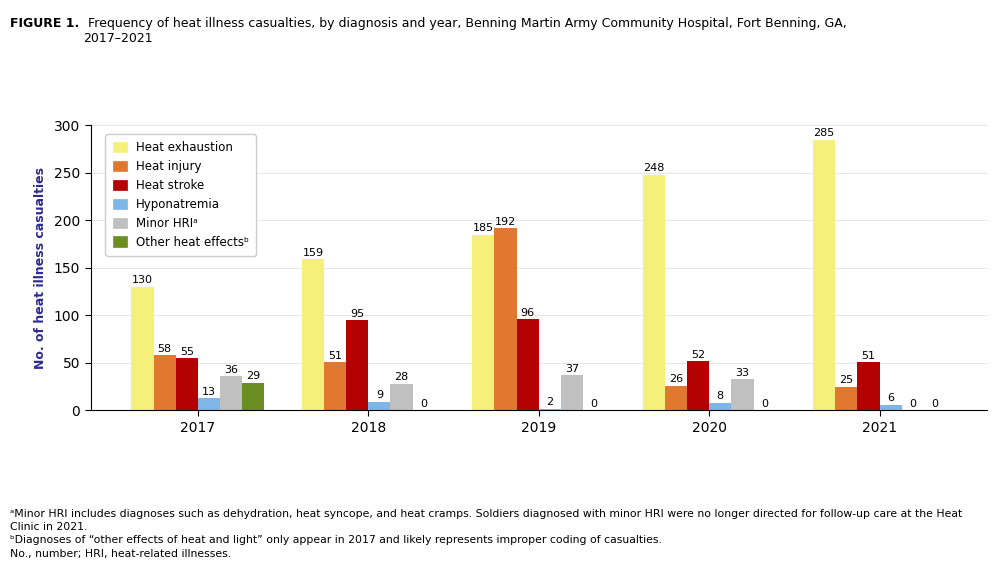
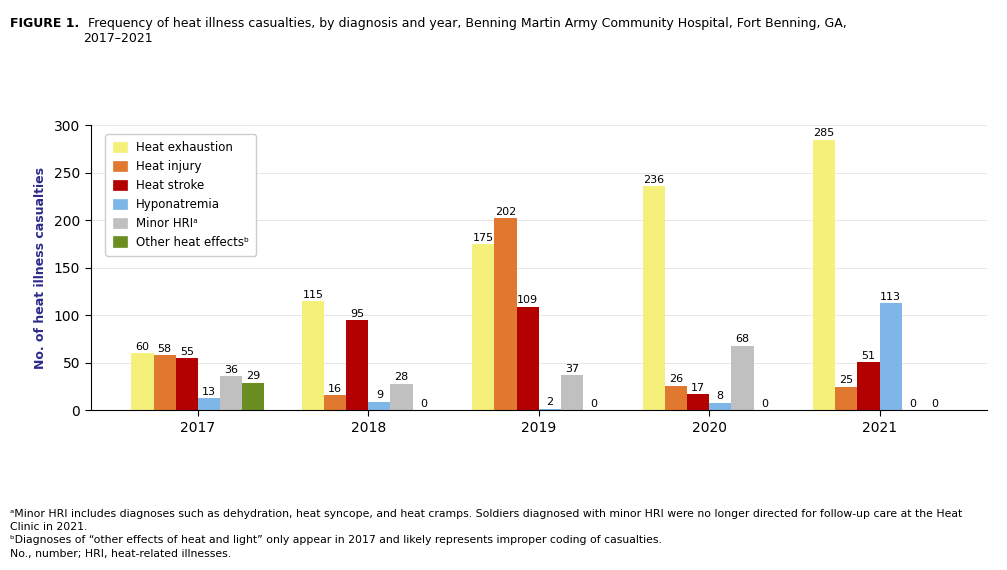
Heat exhaustion/2017: 130 -> 60
Heat exhaustion/2018: 159 -> 115
Heat injury/2018: 51 -> 16
Heat exhaustion/2019: 185 -> 175
Heat injury/2019: 192 -> 202
Heat stroke/2019: 96 -> 109
Heat exhaustion/2020: 248 -> 236
Heat stroke/2020: 52 -> 17
Minor HRIᵃ/2020: 33 -> 68
Hyponatremia/2021: 6 -> 113
